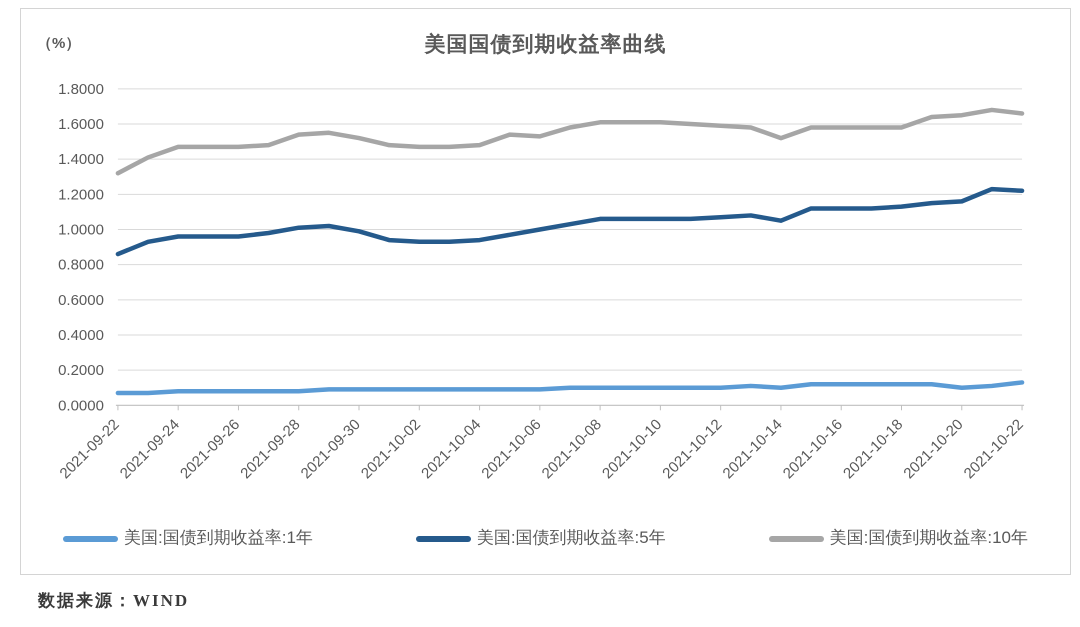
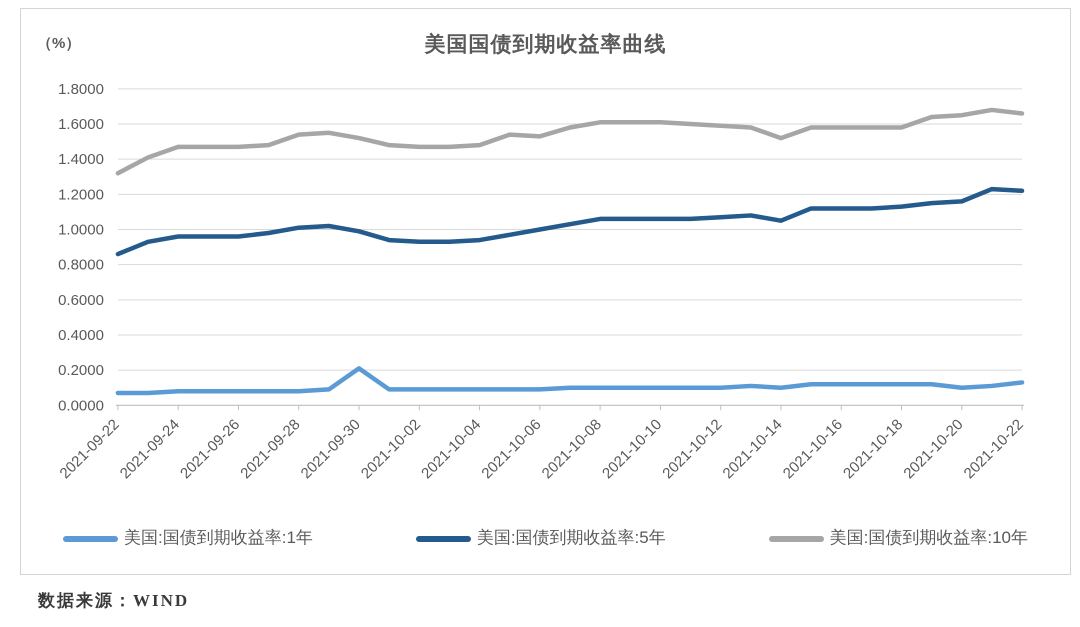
美国:国债到期收益率:1年/2021-09-30: 0.09 -> 0.21
